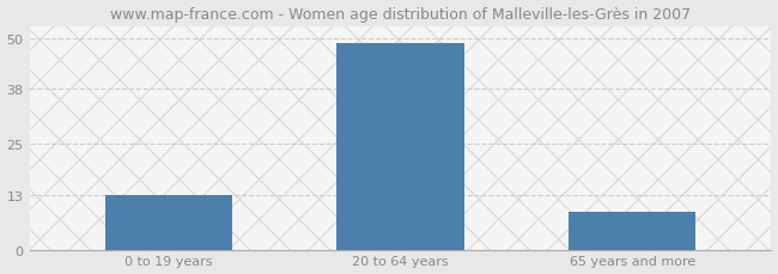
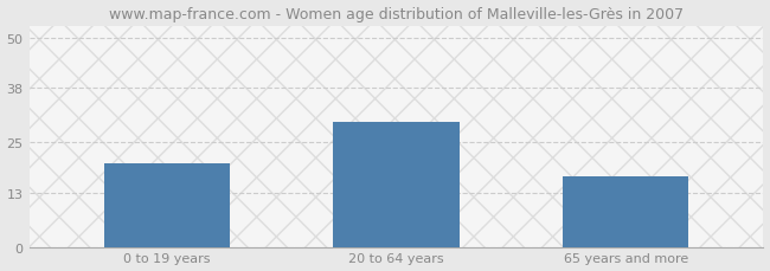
0 to 19 years: 13 -> 20
20 to 64 years: 49 -> 30
65 years and more: 9 -> 17
